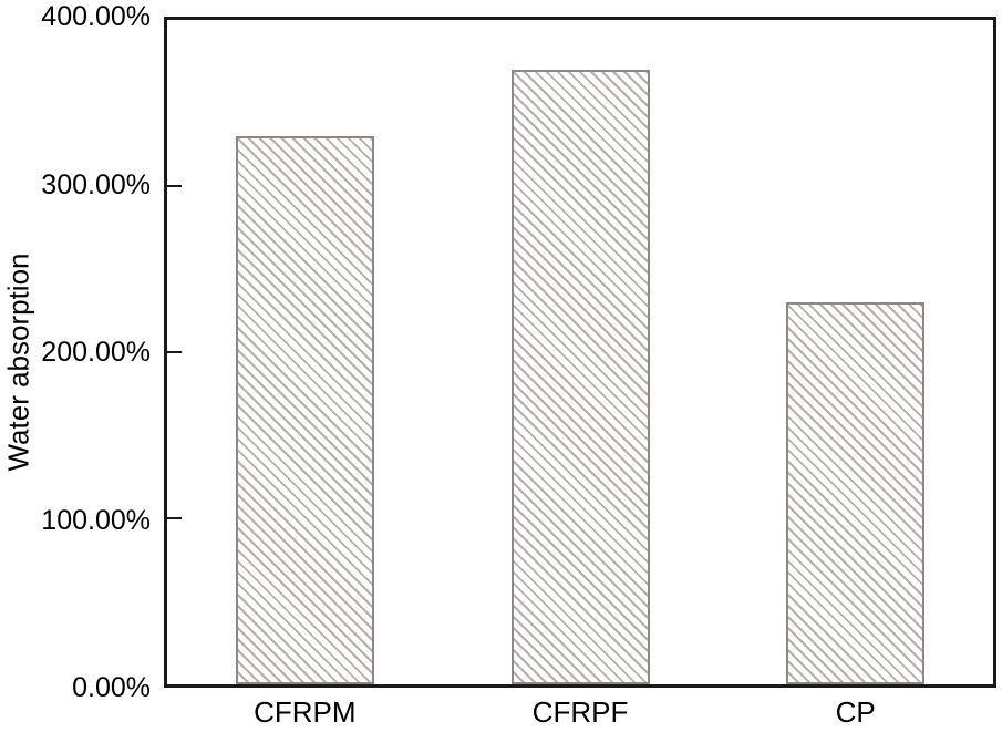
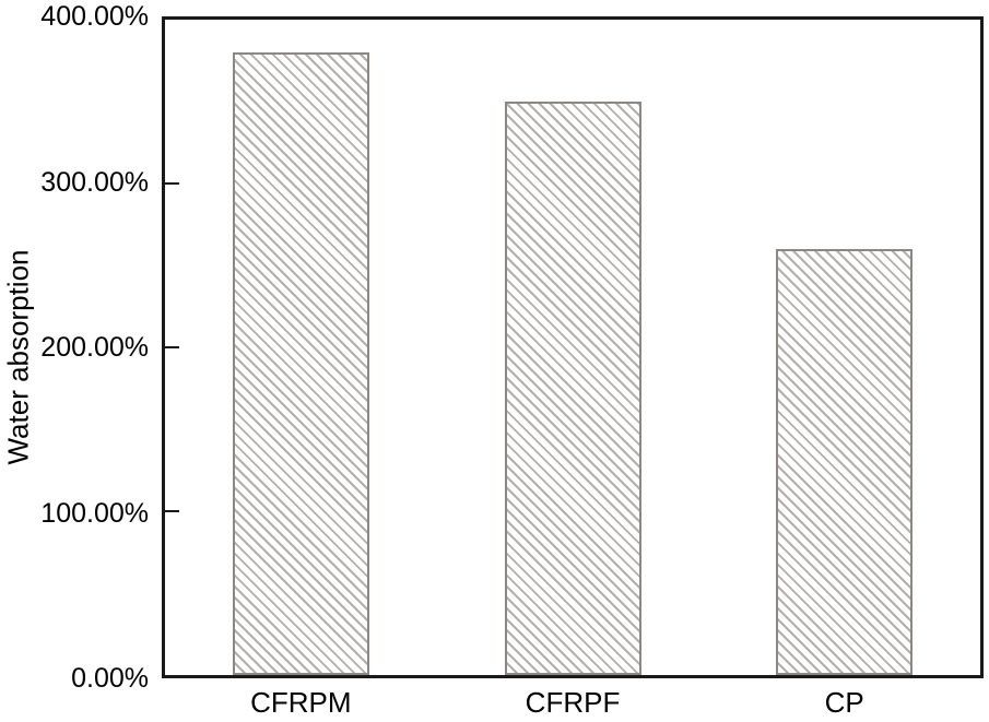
CFRPM: 330% -> 380%
CFRPF: 370% -> 350%
CP: 230% -> 260%
